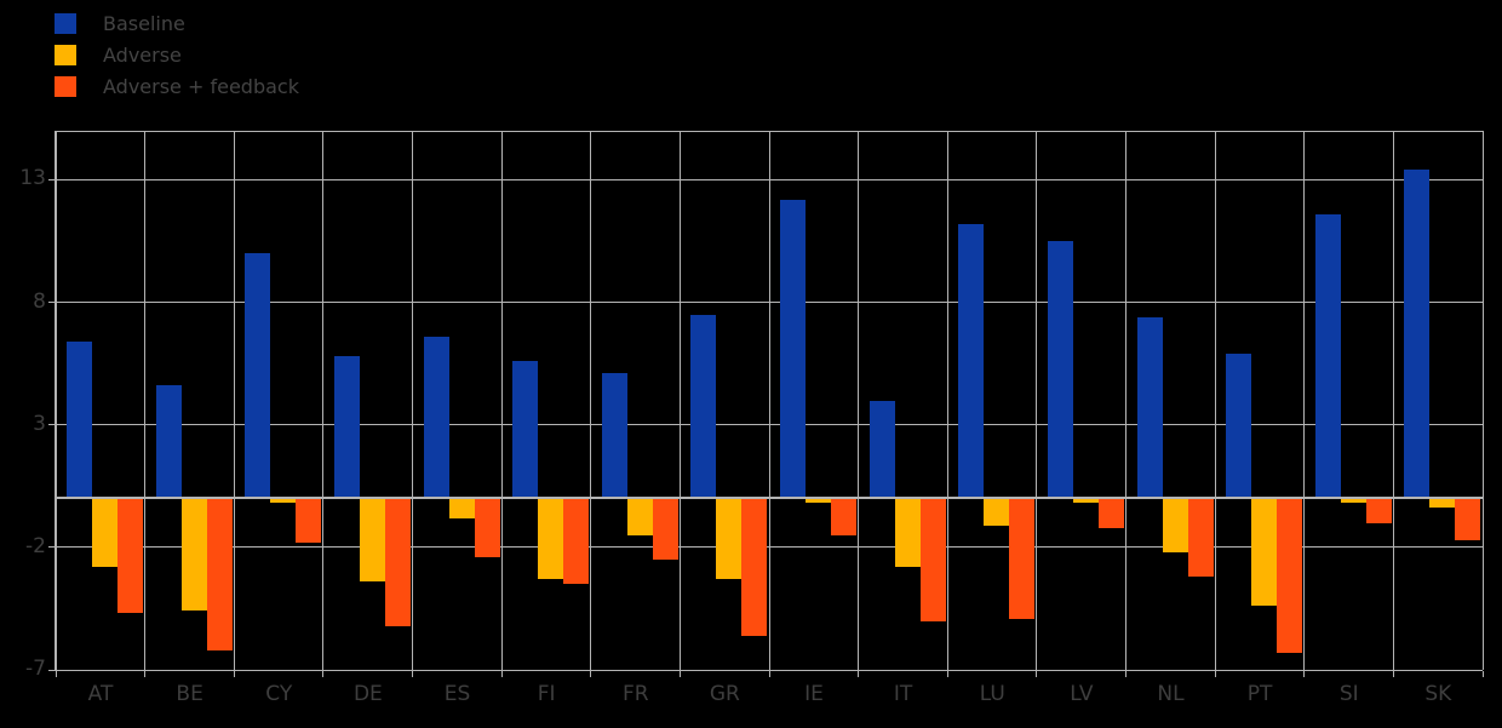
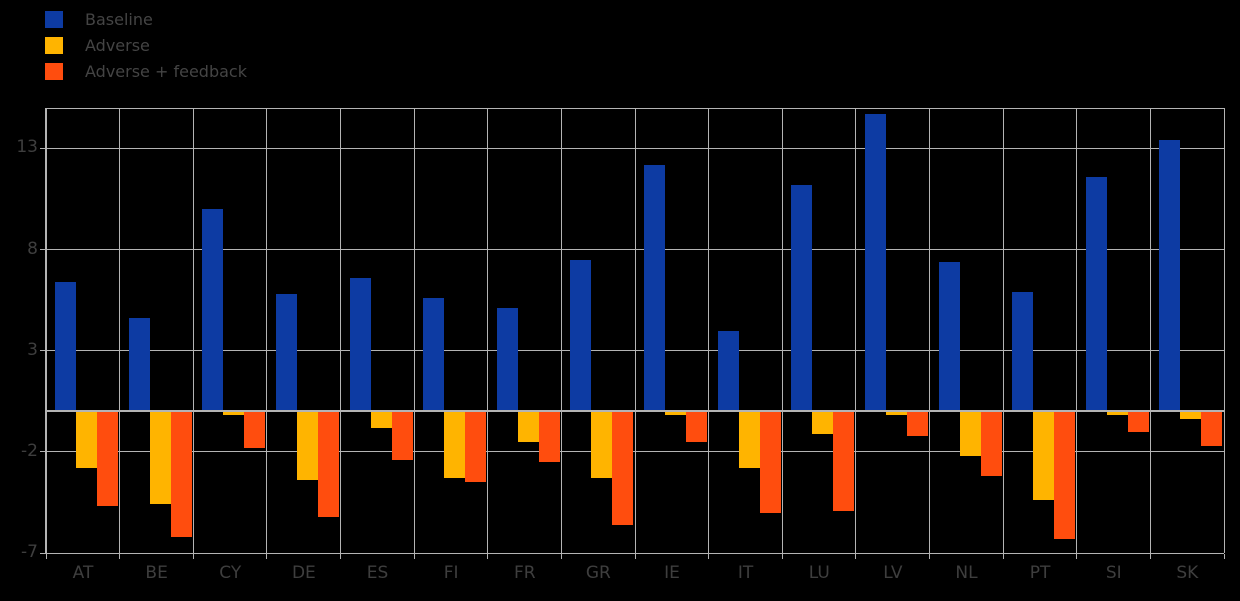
Baseline/LV: 10.5 -> 14.7
